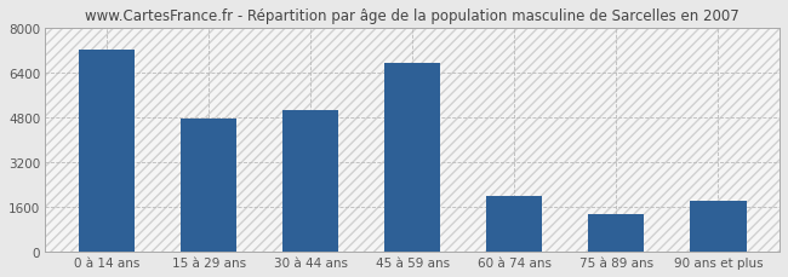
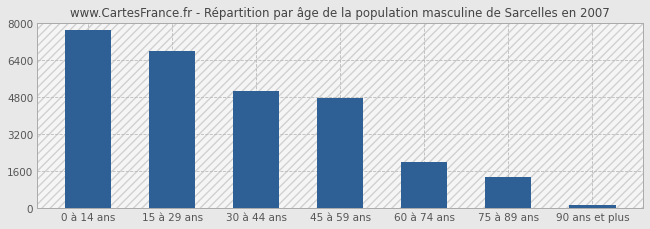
0 à 14 ans: 7200 -> 7700
15 à 29 ans: 4750 -> 6800
45 à 59 ans: 6750 -> 4750
90 ans et plus: 1800 -> 120
